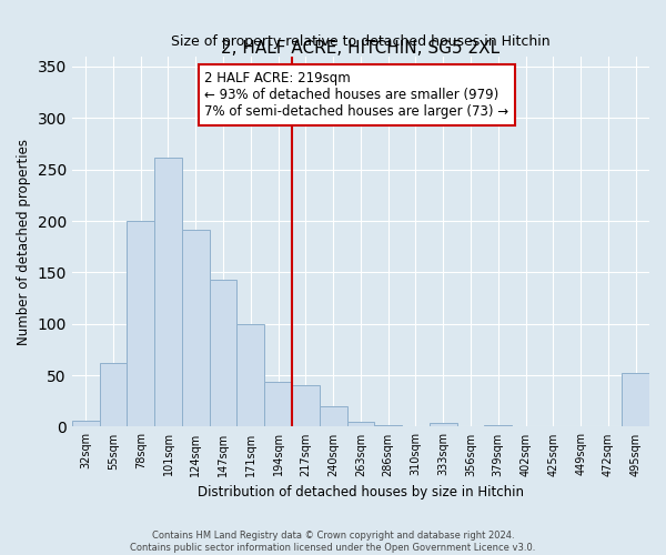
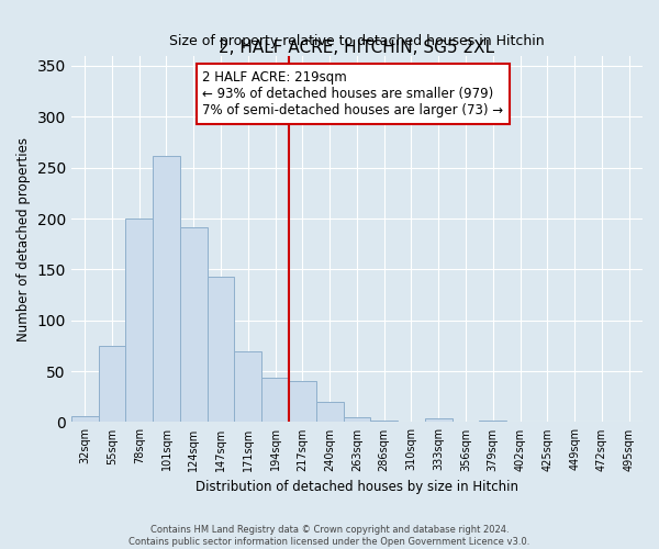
55sqm: 62 -> 75
171sqm: 100 -> 70
495sqm: 52 -> 1
